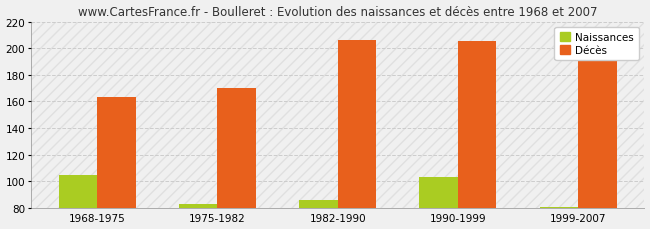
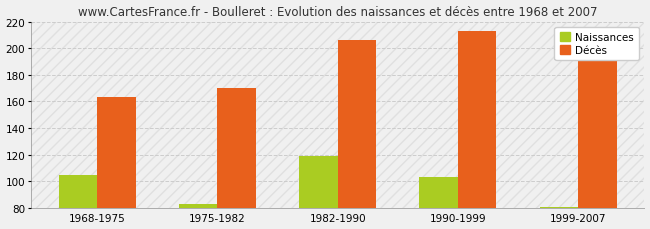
Naissances/1982-1990: 86 -> 119
Décès/1990-1999: 205 -> 213
